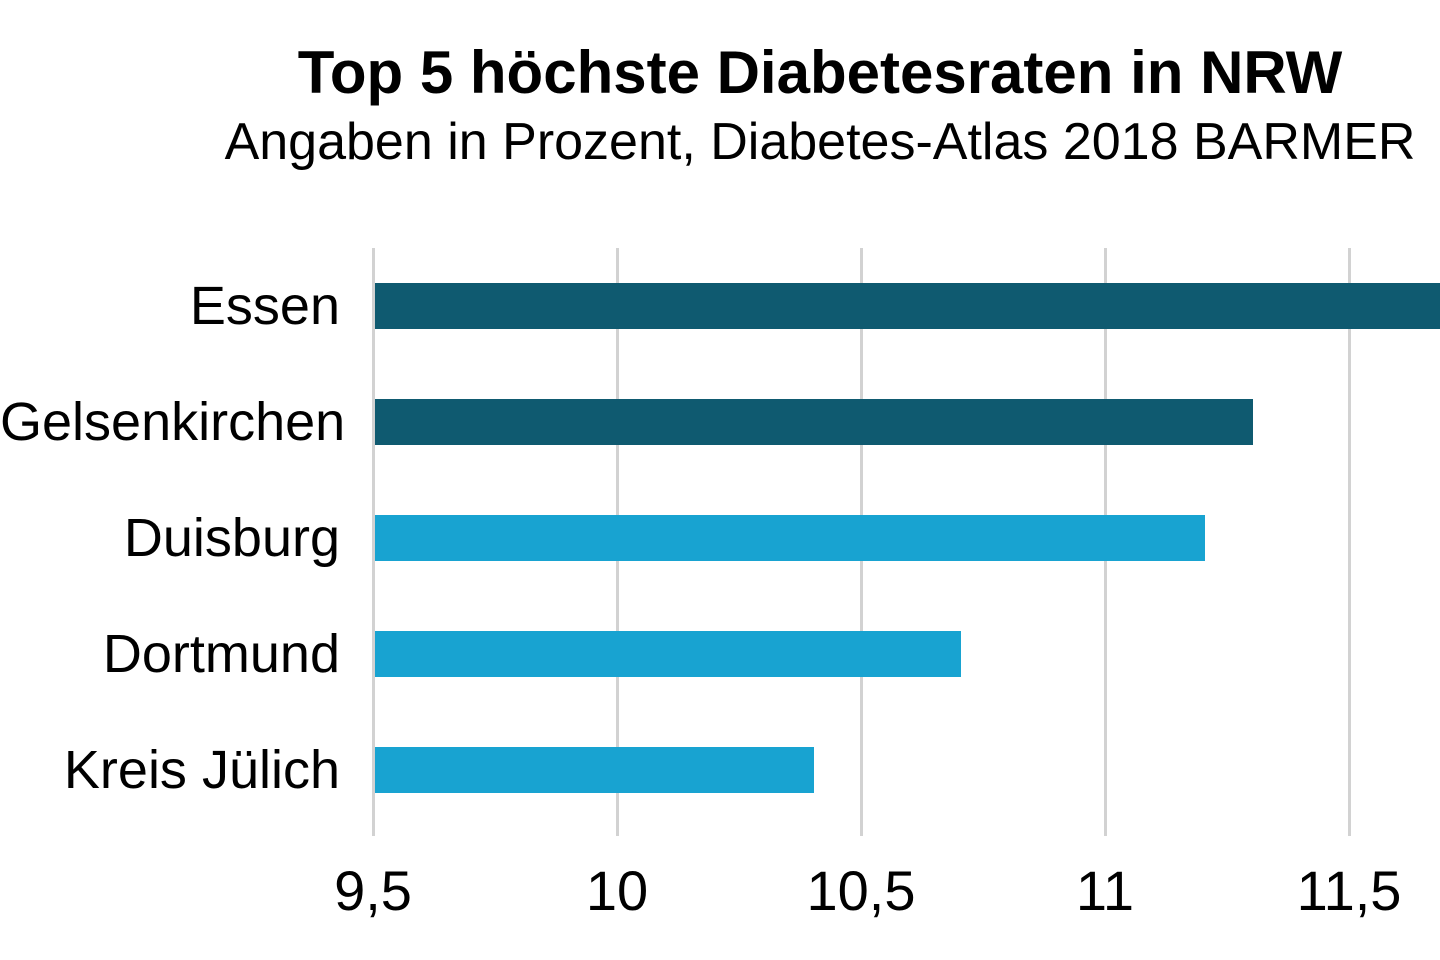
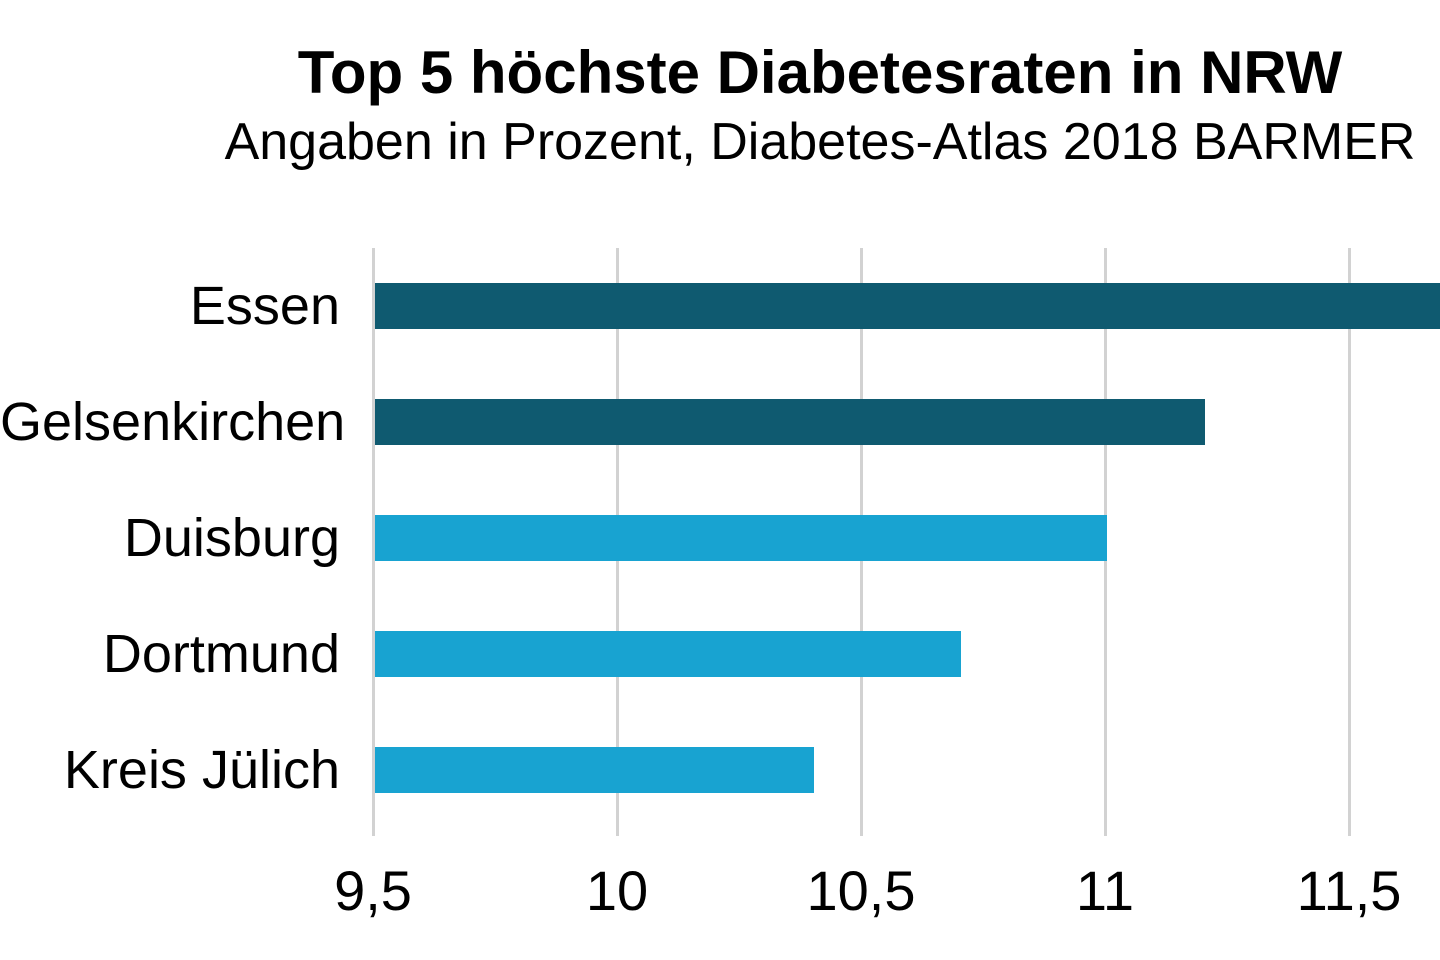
Gelsenkirchen: 11,3 -> 11,2
Duisburg: 11,2 -> 11,0
